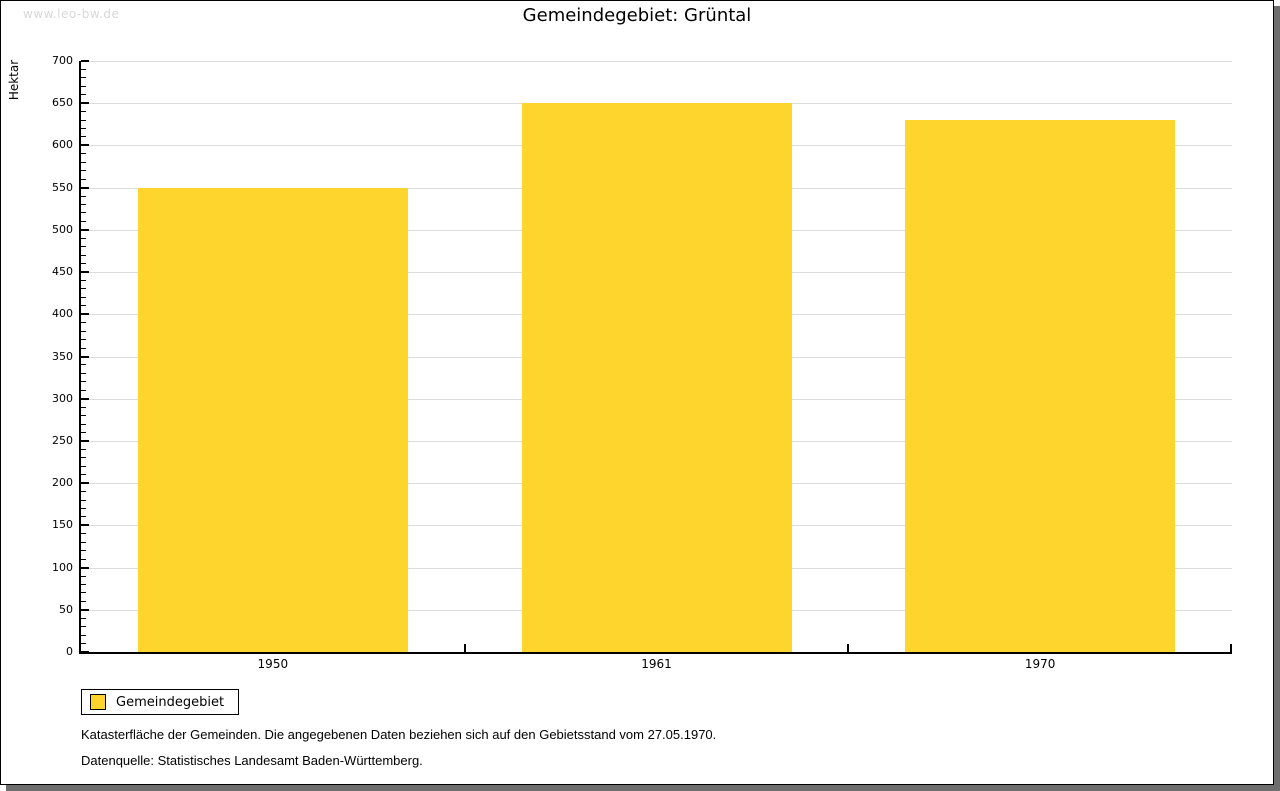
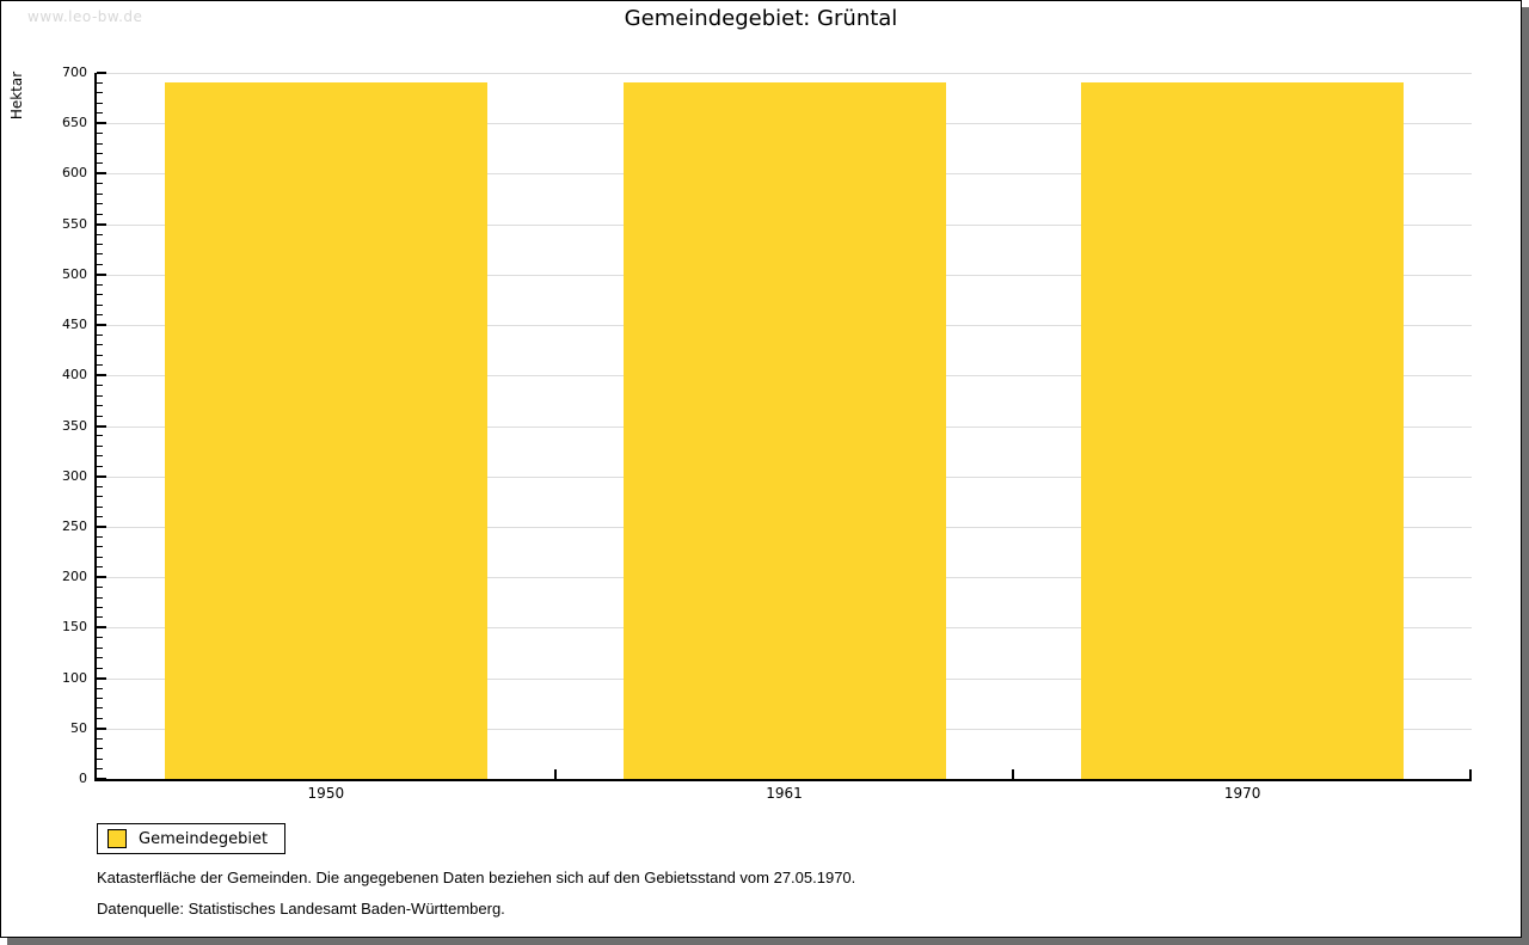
1950: 550 -> 690
1961: 650 -> 690
1970: 630 -> 690
